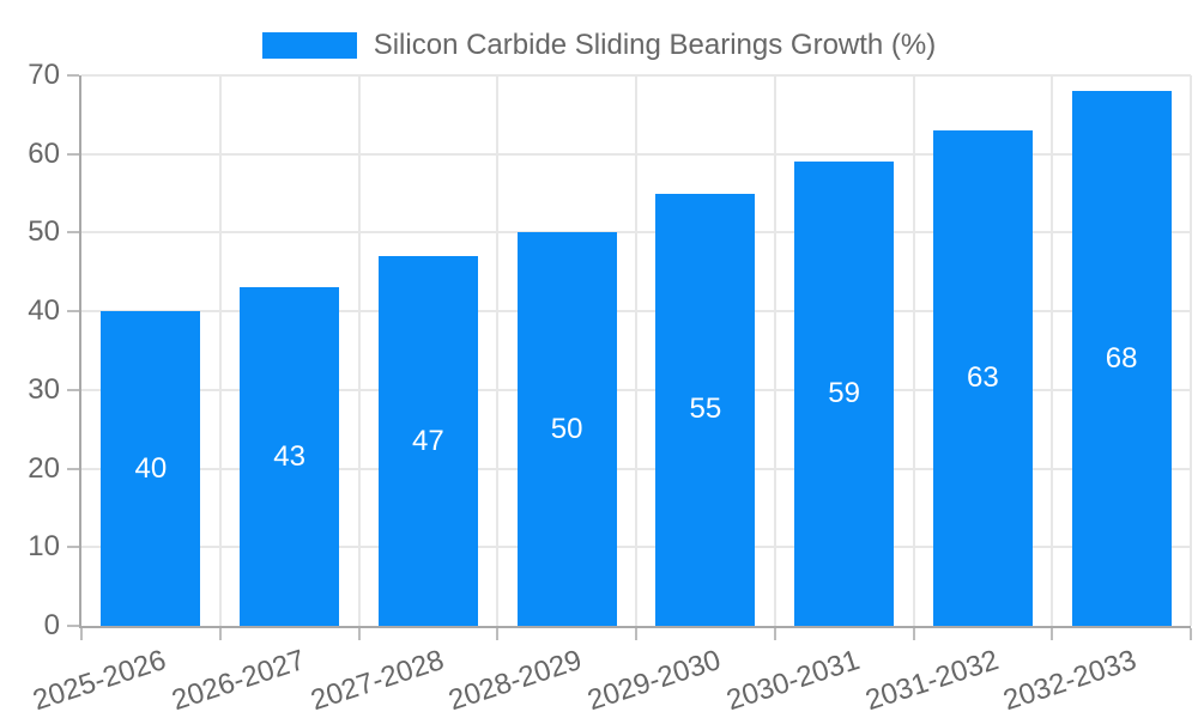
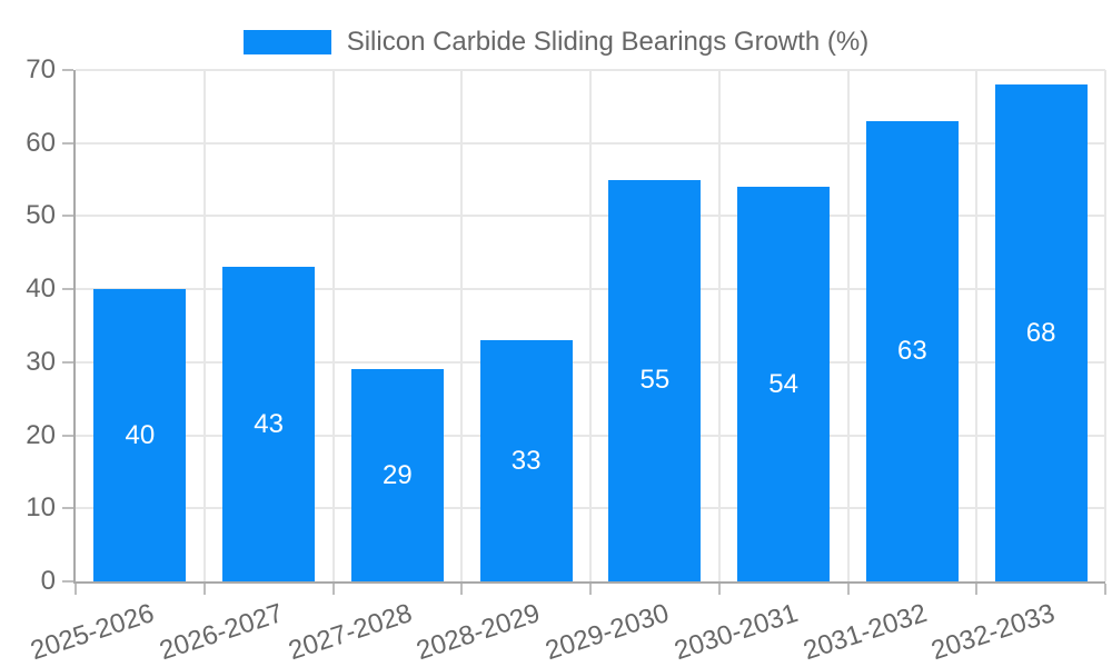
2027-2028: 47 -> 29
2028-2029: 50 -> 33
2030-2031: 59 -> 54
